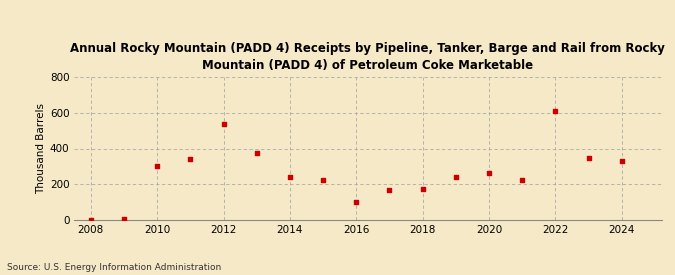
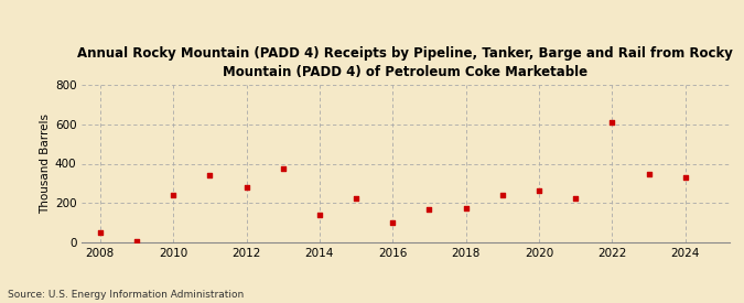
2008: 0 -> 50
2010: 300 -> 240
2012: 540 -> 280
2014: 240 -> 140
